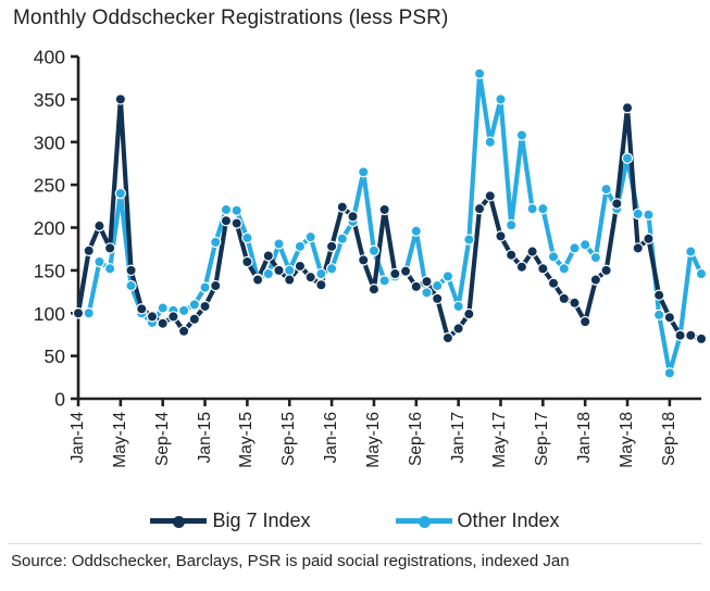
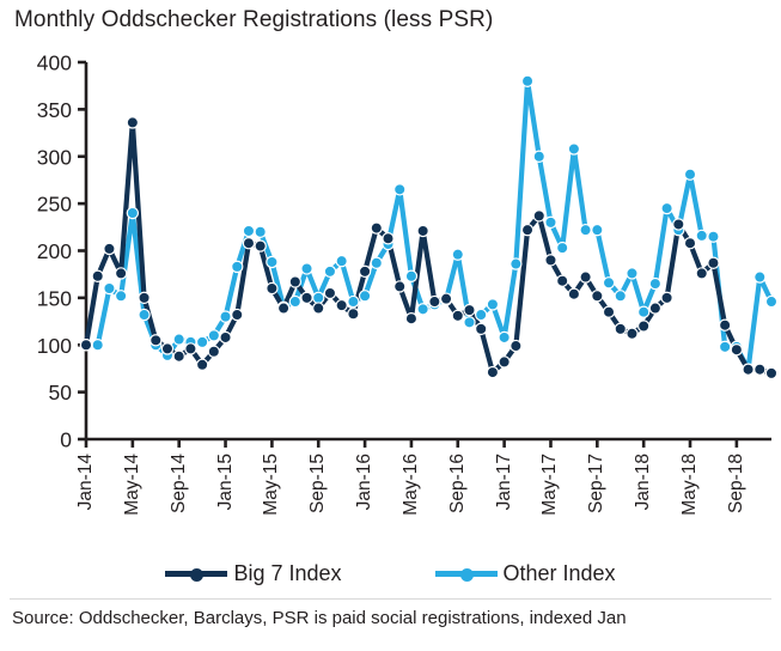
Big 7 Index/May-14: 350 -> 340
Other Index/May-17: 350 -> 230
Big 7 Index/Jan-18: 90 -> 120
Other Index/Jan-18: 180 -> 140
Big 7 Index/May-18: 340 -> 210
Other Index/Sep-18: 30 -> 100
